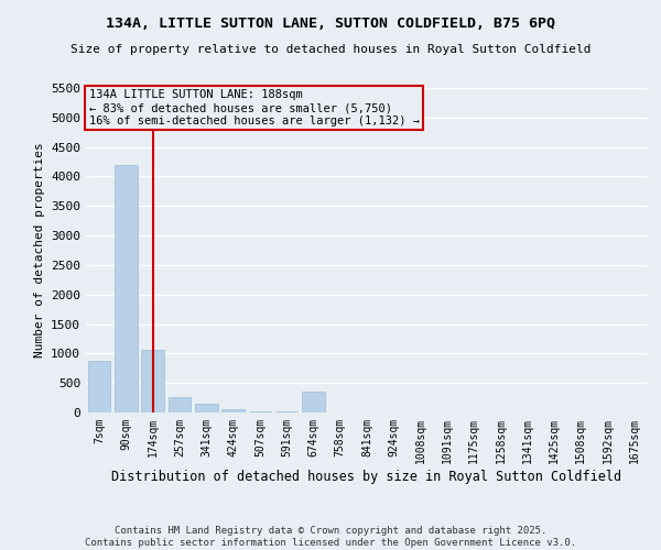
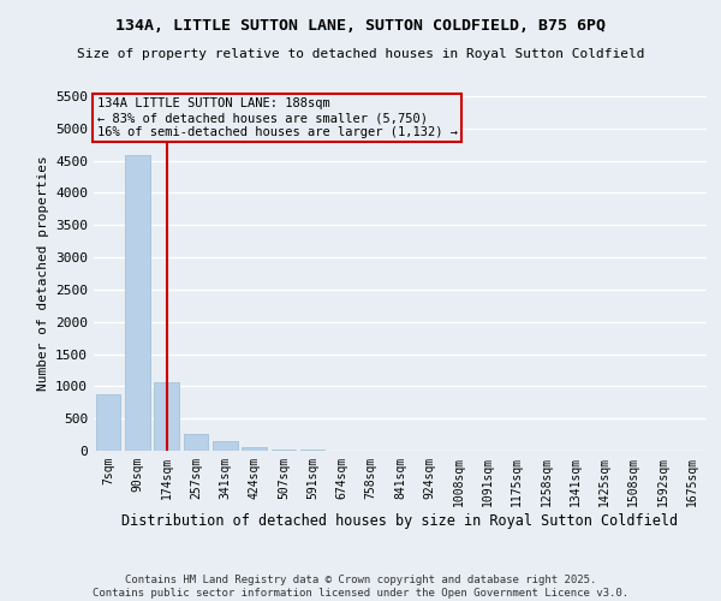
90sqm: 4200 -> 4580
674sqm: 360 -> 0
